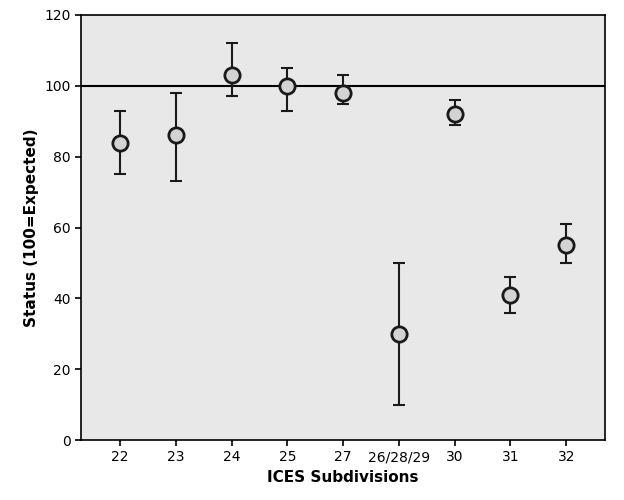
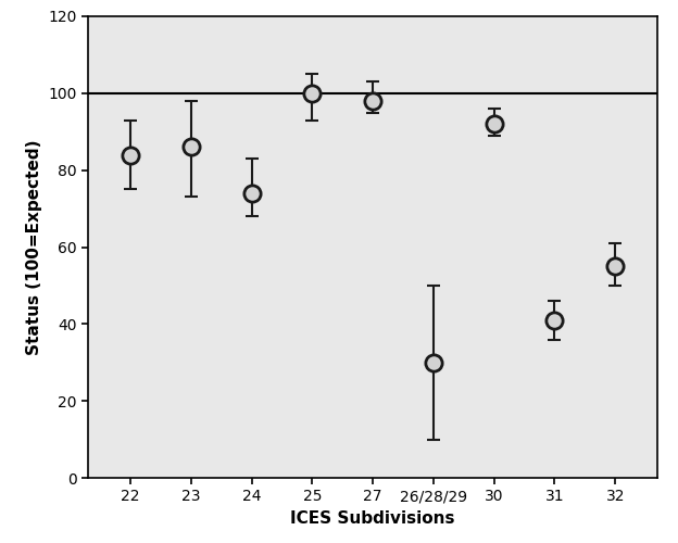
24: 103 -> 74
